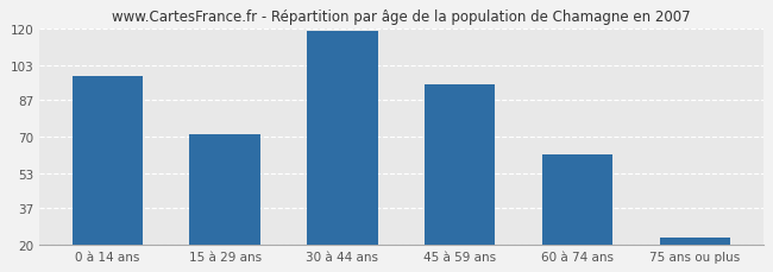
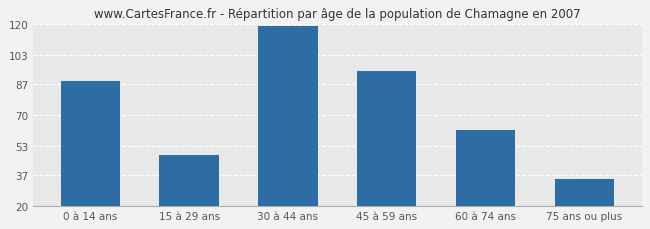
0 à 14 ans: 98 -> 89
15 à 29 ans: 71 -> 48
75 ans ou plus: 23 -> 35
